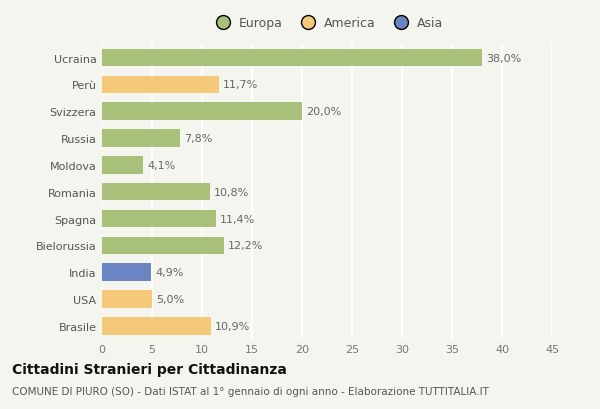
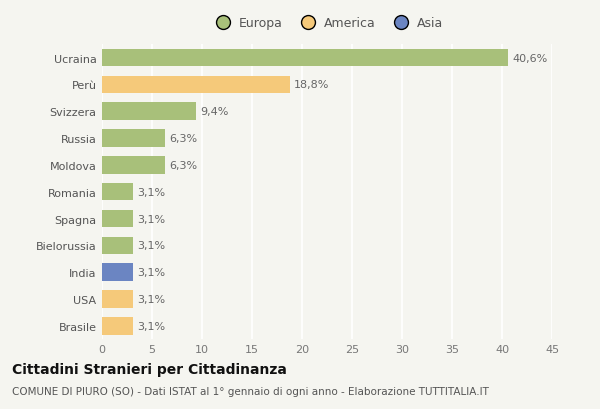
Ucraina: 38,0% -> 40,6%
Perù: 11,7% -> 18,8%
Svizzera: 20,0% -> 9,4%
Russia: 7,8% -> 6,3%
Moldova: 4,1% -> 6,3%
Romania: 10,8% -> 3,1%
Spagna: 11,4% -> 3,1%
Bielorussia: 12,2% -> 3,1%
India: 4,9% -> 3,1%
USA: 5,0% -> 3,1%
Brasile: 10,9% -> 3,1%
